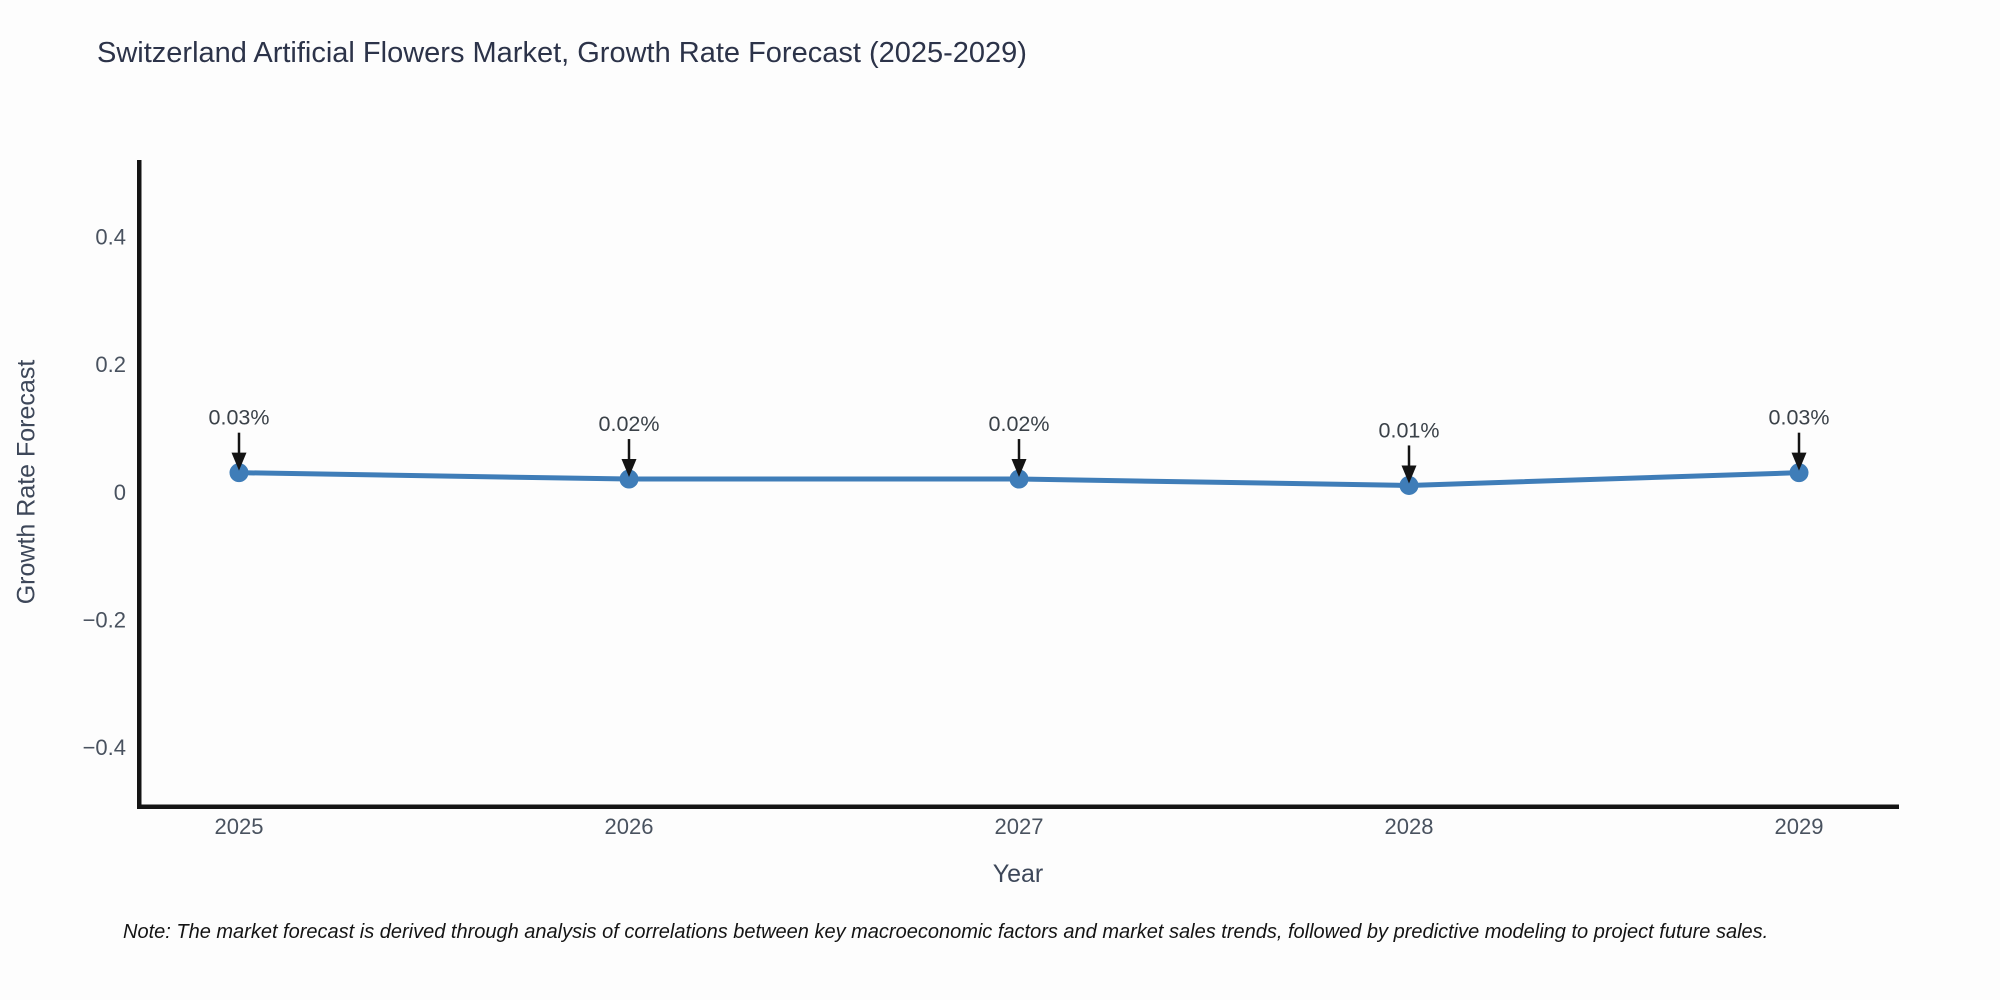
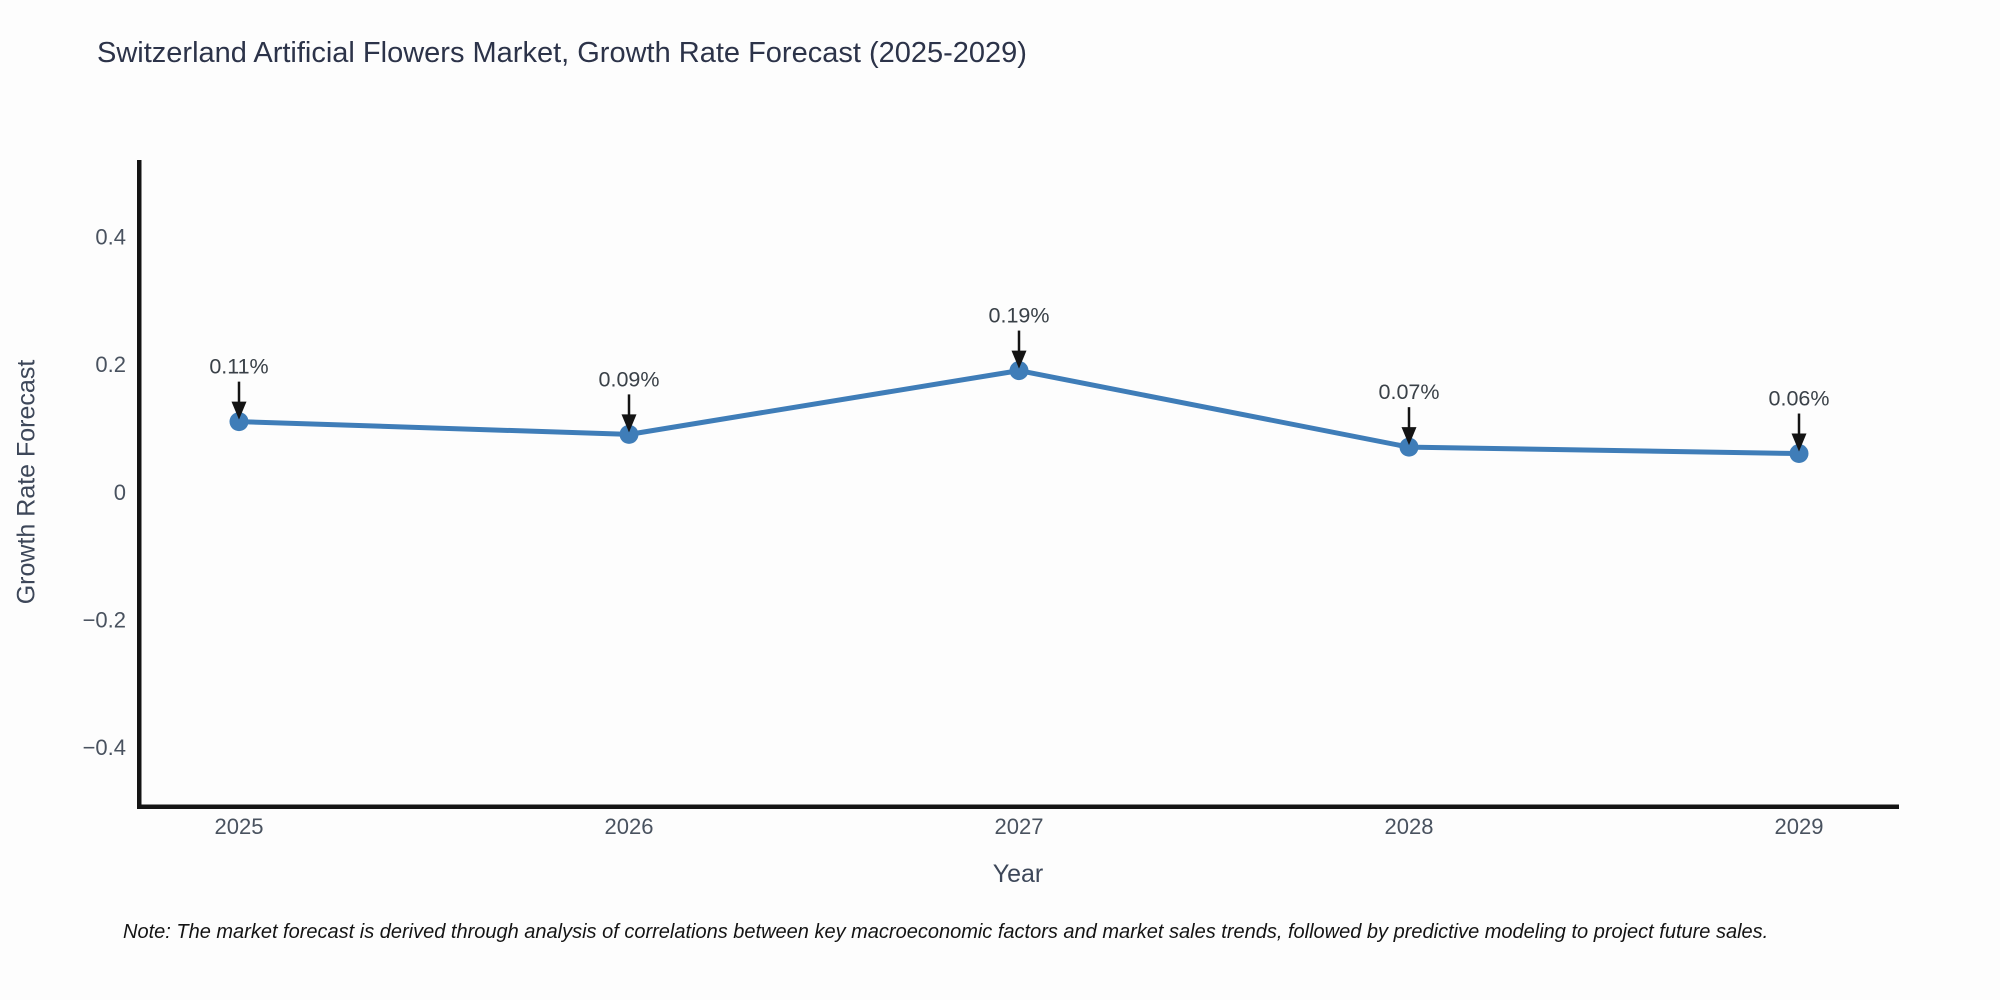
2025: 0.03% -> 0.11%
2026: 0.02% -> 0.09%
2027: 0.02% -> 0.19%
2028: 0.01% -> 0.07%
2029: 0.03% -> 0.06%
